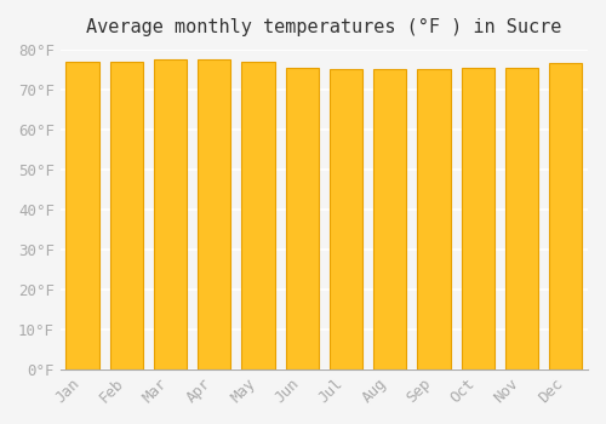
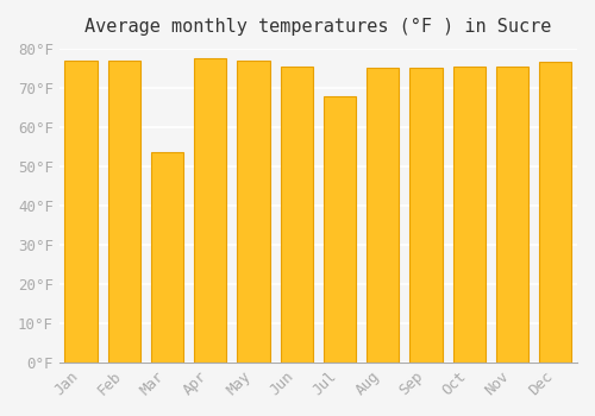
Mar: 77.5°F -> 53.5°F
Jul: 75.0°F -> 68.0°F
